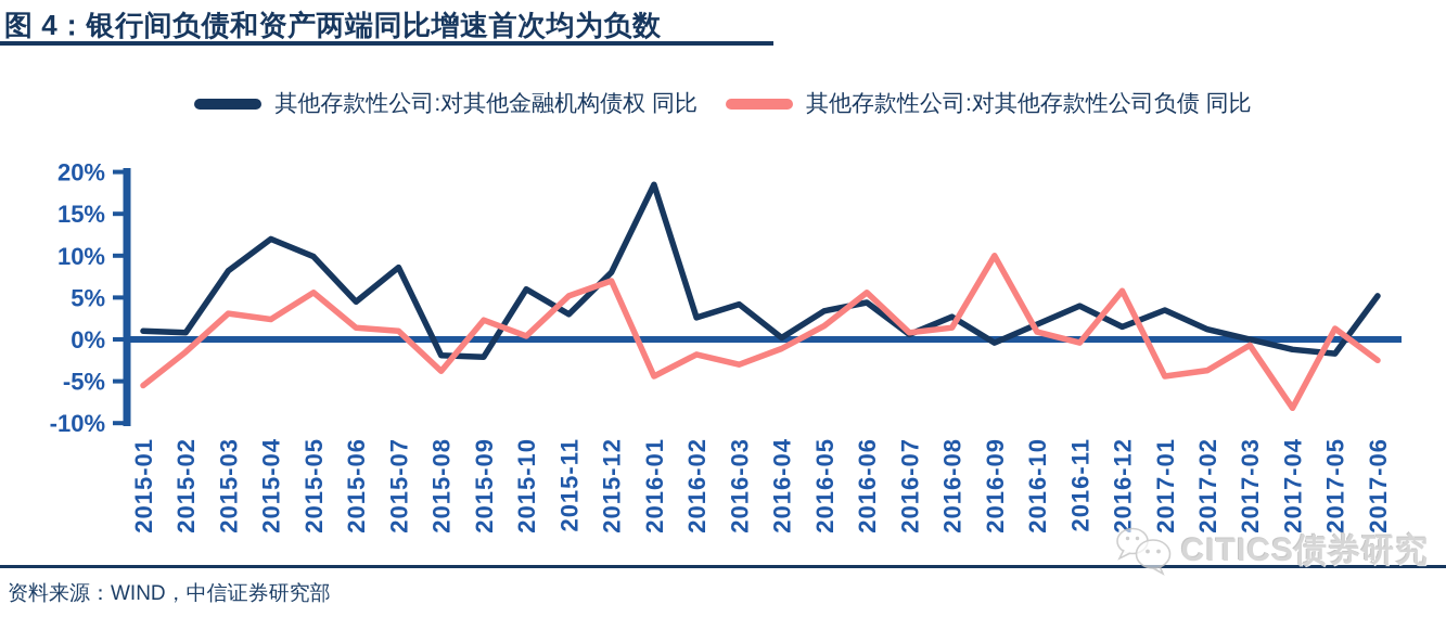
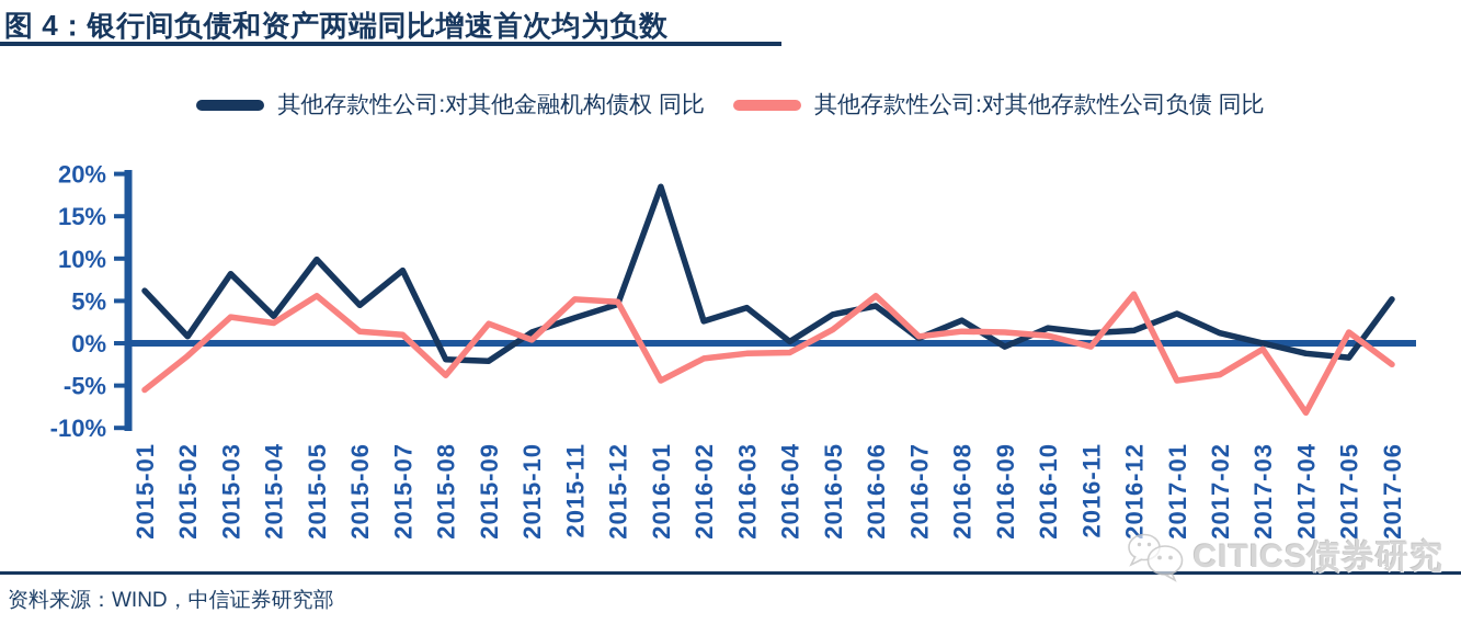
其他存款性公司:对其他金融机构债权 同比/2015-01: 1% -> 6%
其他存款性公司:对其他金融机构债权 同比/2015-04: 12% -> 3%
其他存款性公司:对其他金融机构债权 同比/2015-10: 6% -> 1%
其他存款性公司:对其他金融机构债权 同比/2015-12: 8% -> 5%
其他存款性公司:对其他存款性公司负债 同比/2015-12: 7% -> 5%
其他存款性公司:对其他存款性公司负债 同比/2016-03: -3% -> -1%
其他存款性公司:对其他存款性公司负债 同比/2016-09: 10% -> 1%
其他存款性公司:对其他金融机构债权 同比/2016-11: 4% -> 1%
